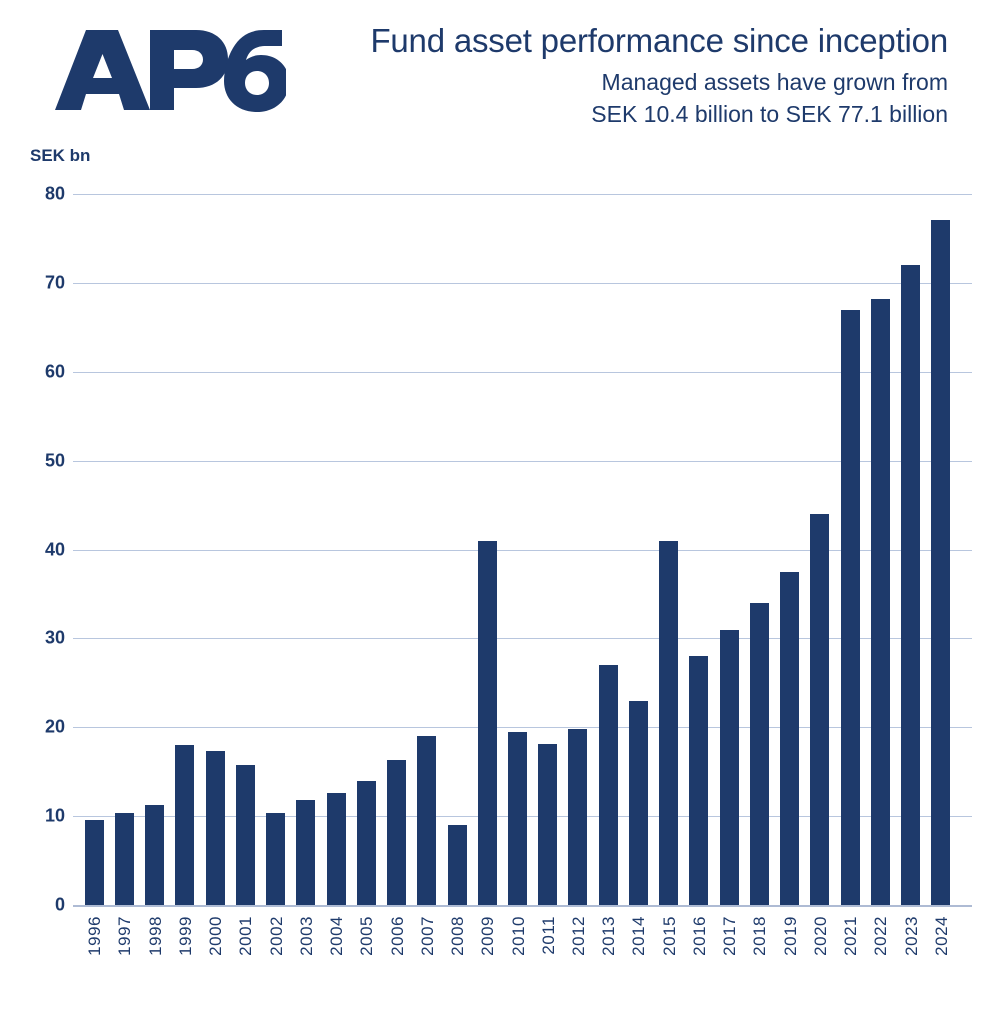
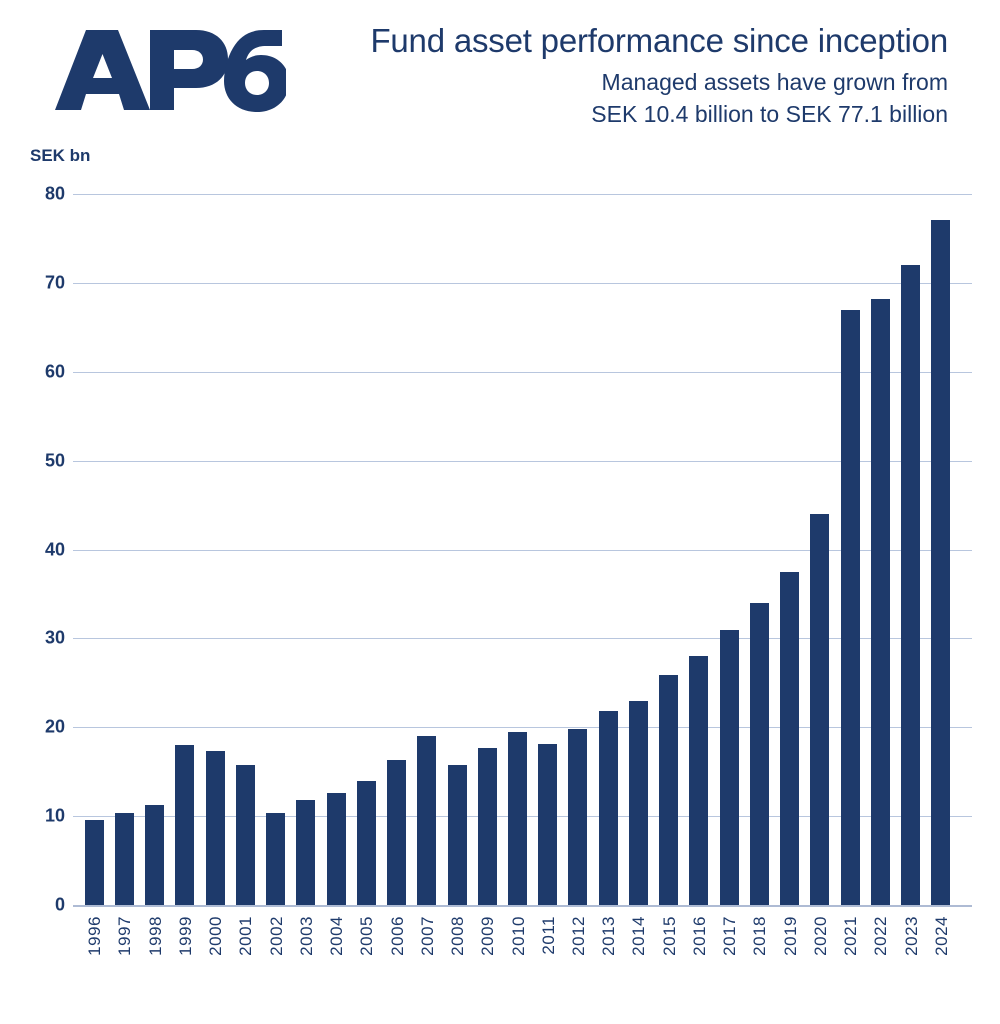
2008: 9 -> 16
2009: 41 -> 18
2013: 27 -> 22
2015: 41 -> 26
